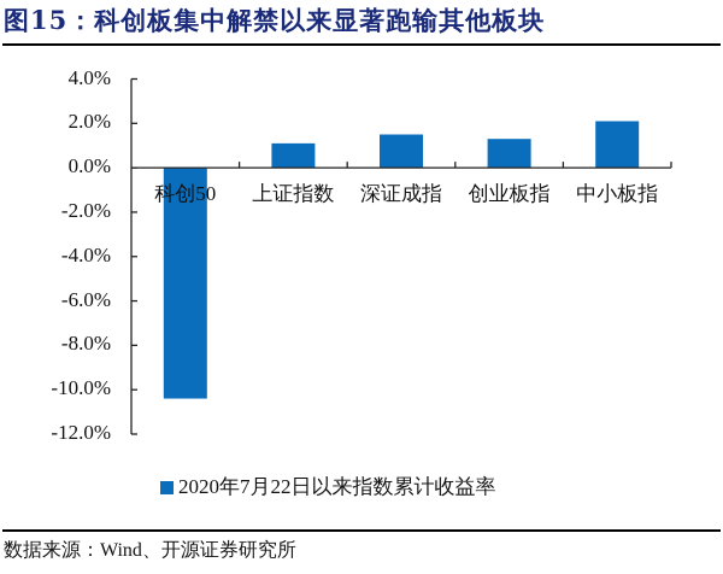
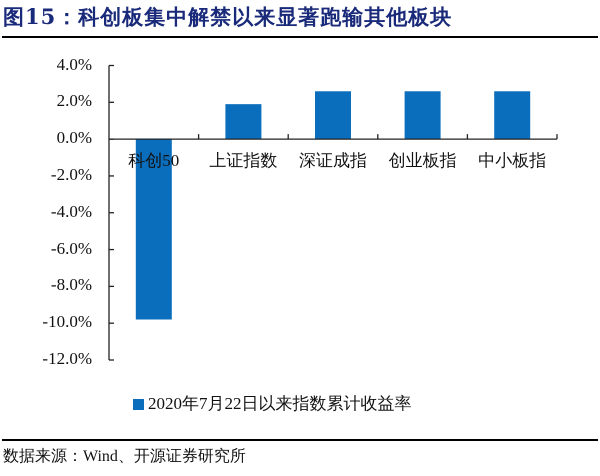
科创50: -10.4% -> -9.8%
上证指数: 1.1% -> 1.9%
深证成指: 1.5% -> 2.6%
创业板指: 1.3% -> 2.6%
中小板指: 2.1% -> 2.6%
